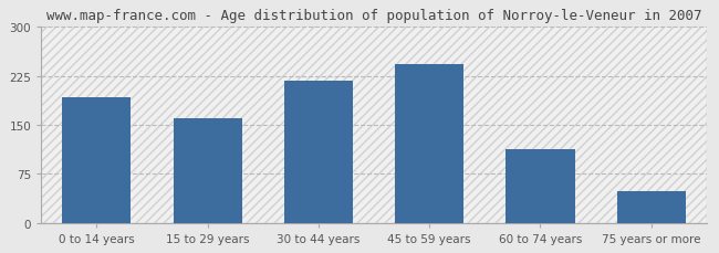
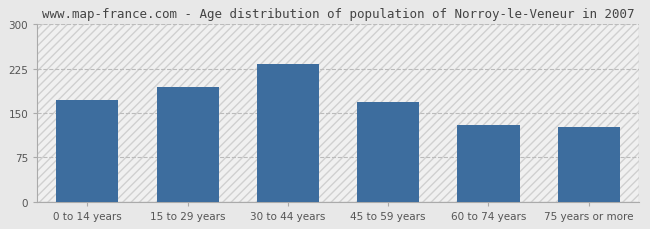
0 to 14 years: 193 -> 172
15 to 29 years: 160 -> 194
30 to 44 years: 218 -> 232
45 to 59 years: 243 -> 168
60 to 74 years: 113 -> 130
75 years or more: 48 -> 126
